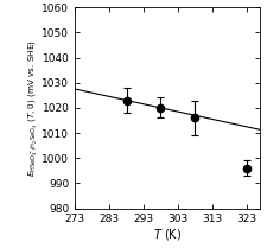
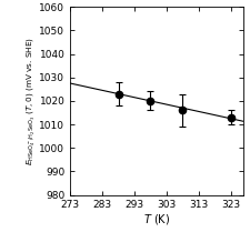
323: 996 -> 1013
